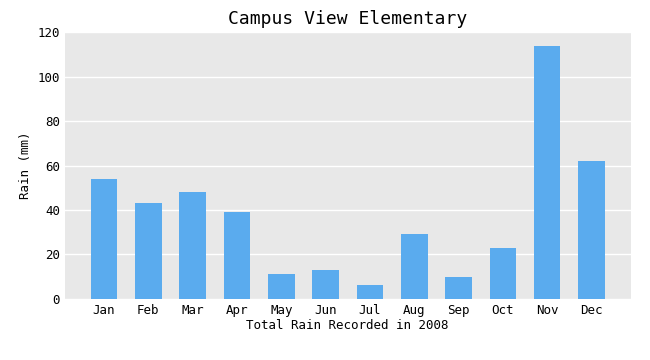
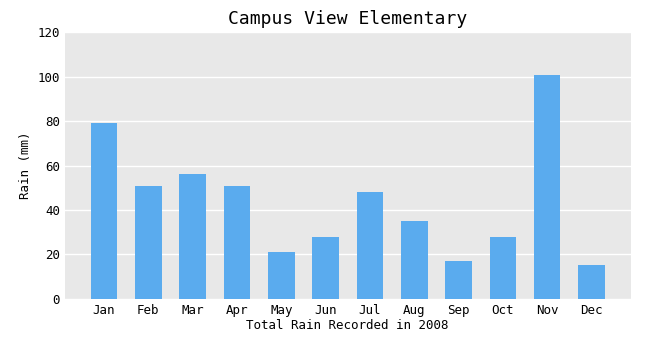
Jan: 54 -> 79
Feb: 43 -> 51
Mar: 48 -> 56
Apr: 39 -> 51
May: 11 -> 21
Jun: 13 -> 28
Jul: 6 -> 48
Aug: 29 -> 35
Sep: 10 -> 17
Oct: 23 -> 28
Nov: 114 -> 101
Dec: 62 -> 15
